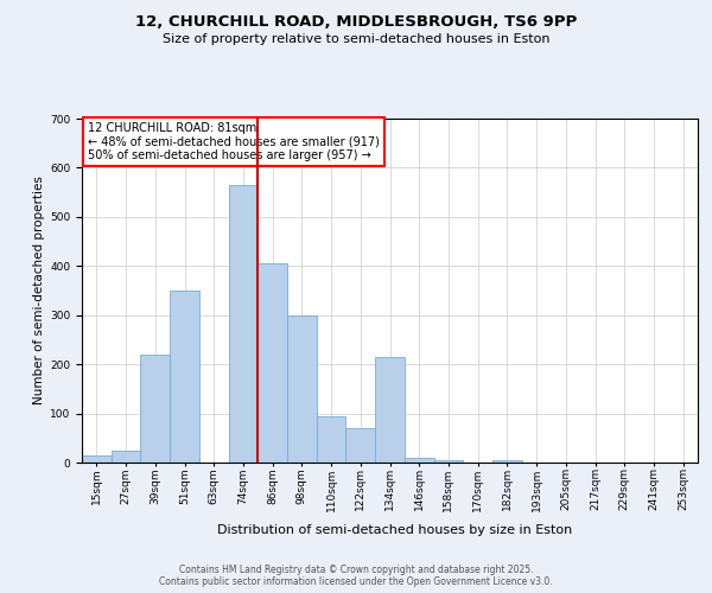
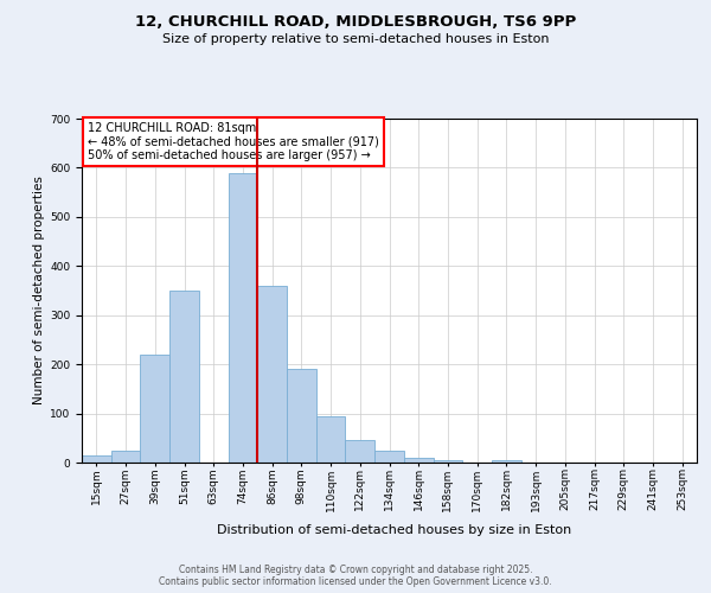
74sqm: 565 -> 590
86sqm: 405 -> 360
98sqm: 300 -> 190
122sqm: 70 -> 45
134sqm: 215 -> 25
